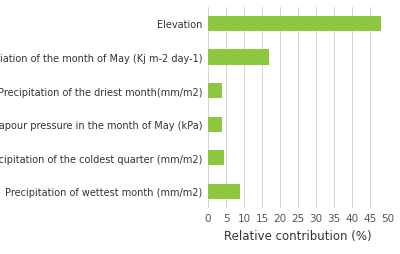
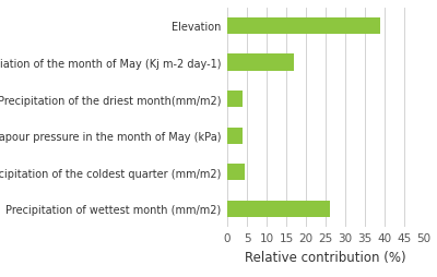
Elevation: 48.0 -> 39.0
Precipitation of wettest month (mm/m2): 9.0 -> 26.0
